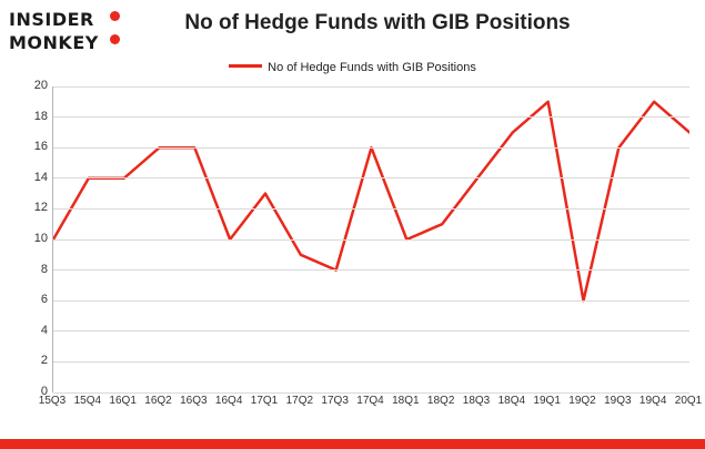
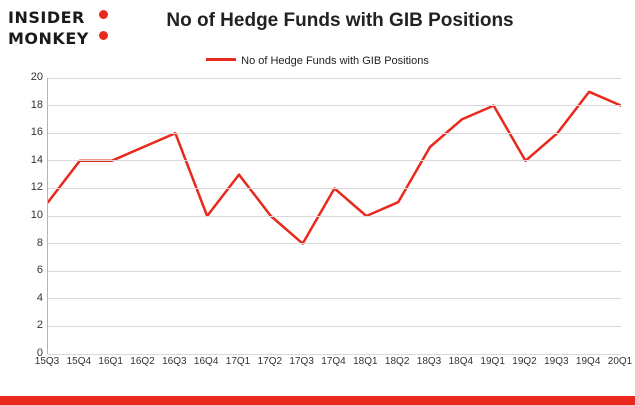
15Q3: 10 -> 11
16Q2: 16 -> 15
17Q2: 9 -> 10
17Q4: 16 -> 12
18Q3: 14 -> 15
19Q1: 19 -> 18
19Q2: 6 -> 14
20Q1: 17 -> 18
